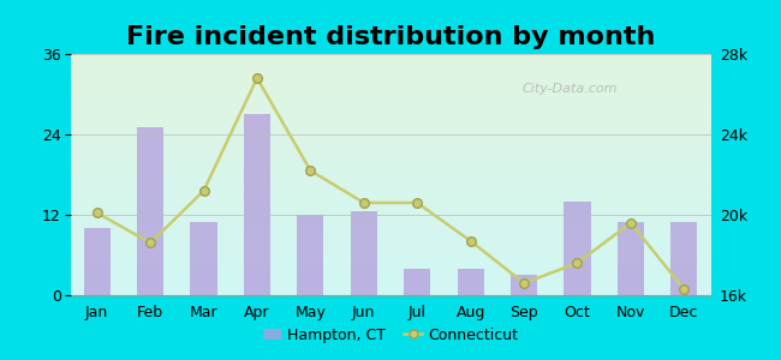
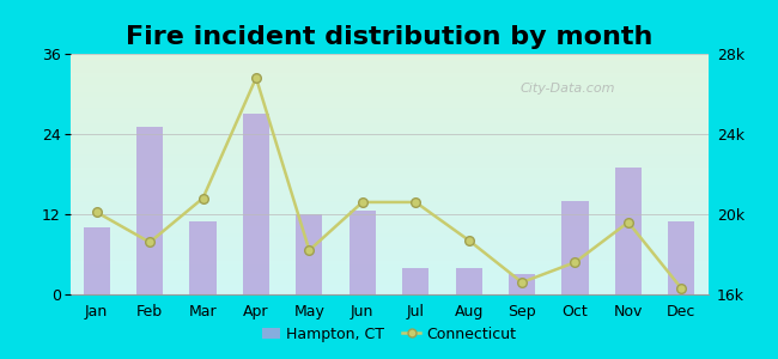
Connecticut/Mar: 21.2k -> 20.8k
Connecticut/May: 22.2k -> 18.2k
Hampton, CT/Nov: 11.0 -> 19.0
